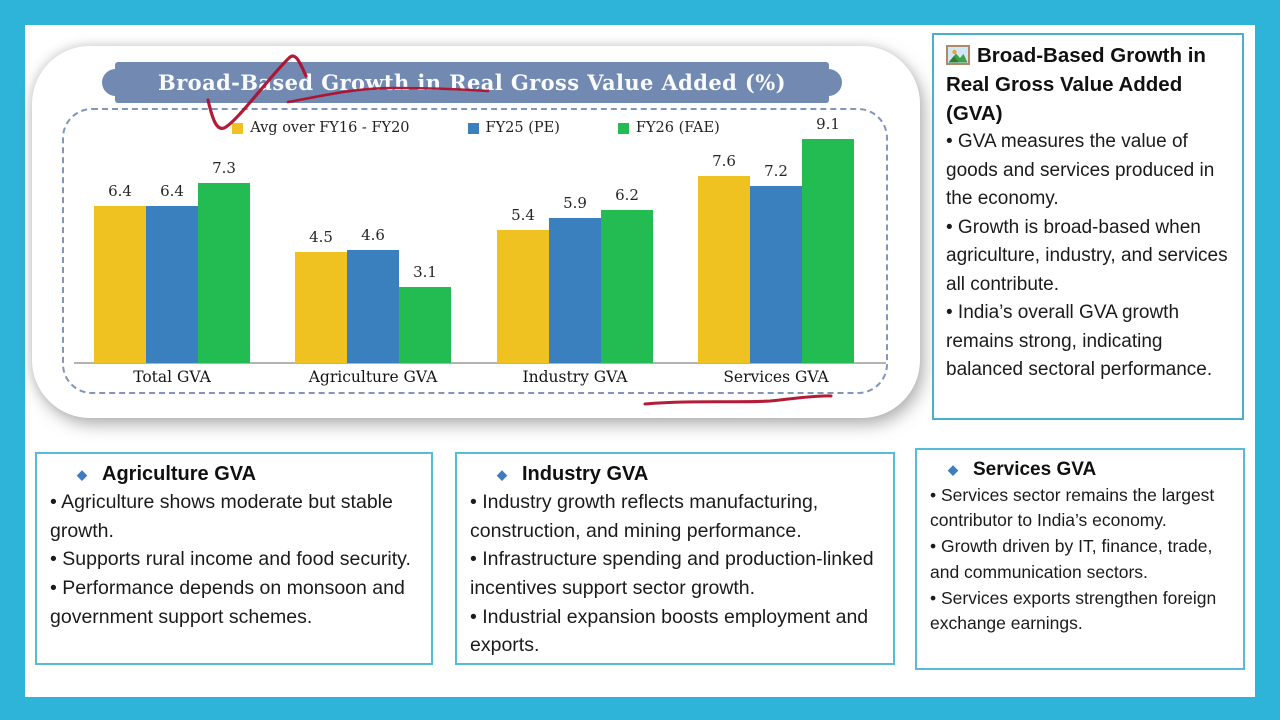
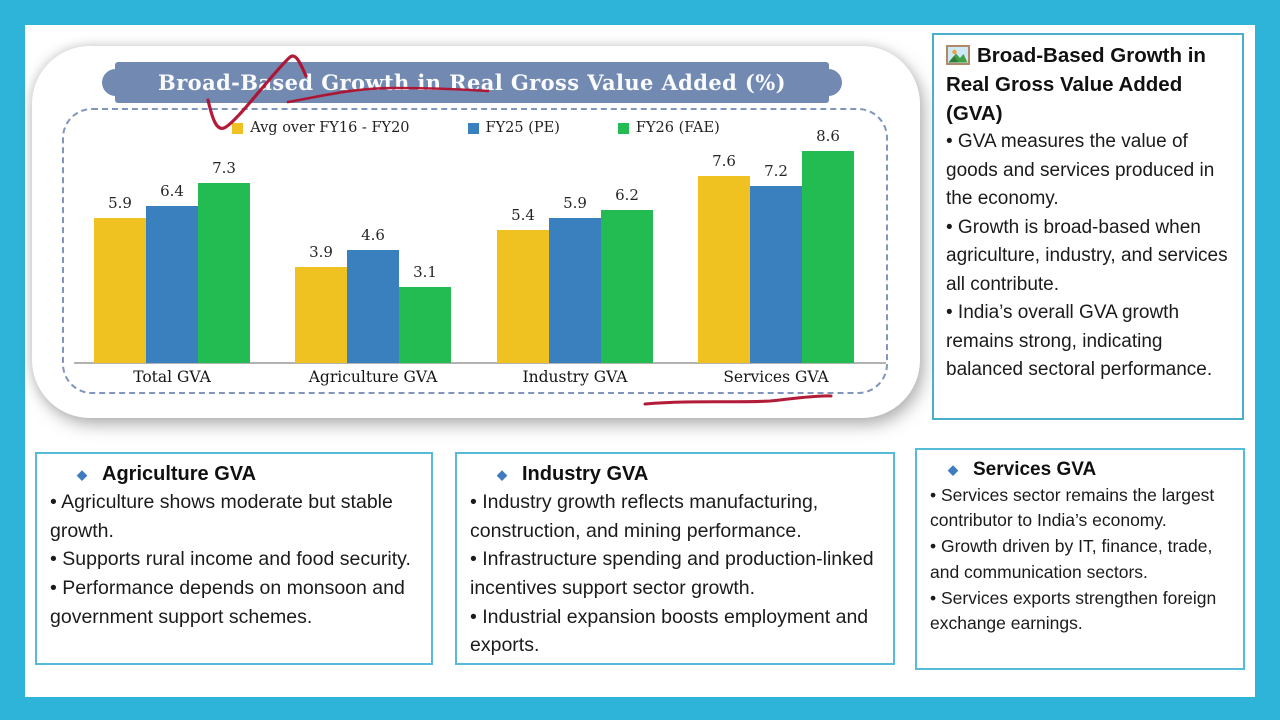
Avg over FY16 - FY20/Total GVA: 6.4 -> 5.9
Avg over FY16 - FY20/Agriculture GVA: 4.5 -> 3.9
FY26 (FAE)/Services GVA: 9.1 -> 8.6
